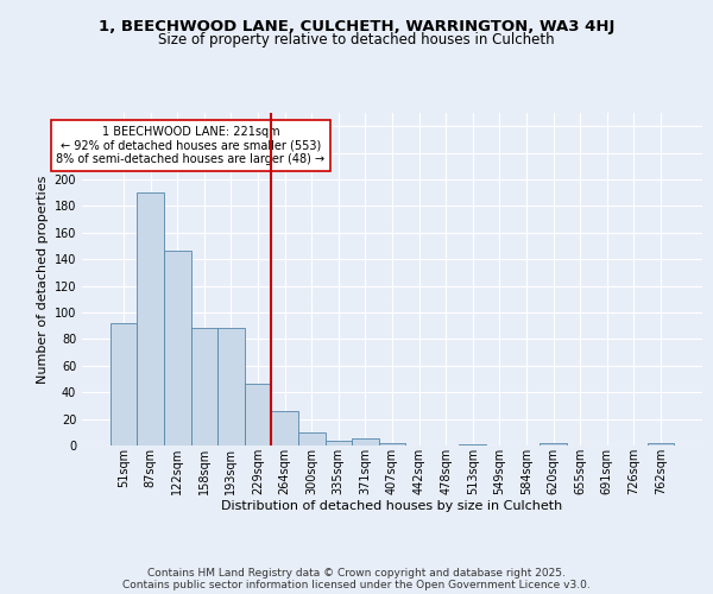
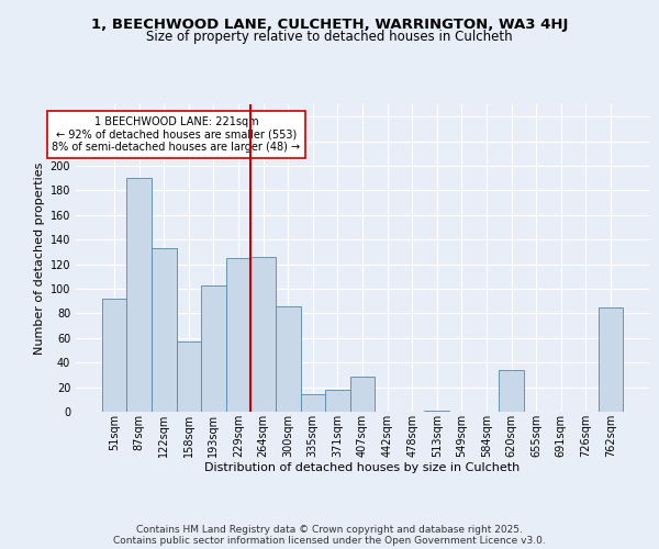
122sqm: 146 -> 133
158sqm: 88 -> 57
193sqm: 88 -> 103
229sqm: 46 -> 125
264sqm: 26 -> 126
300sqm: 10 -> 86
335sqm: 4 -> 14
371sqm: 5 -> 18
407sqm: 2 -> 29
620sqm: 2 -> 34
762sqm: 2 -> 85
